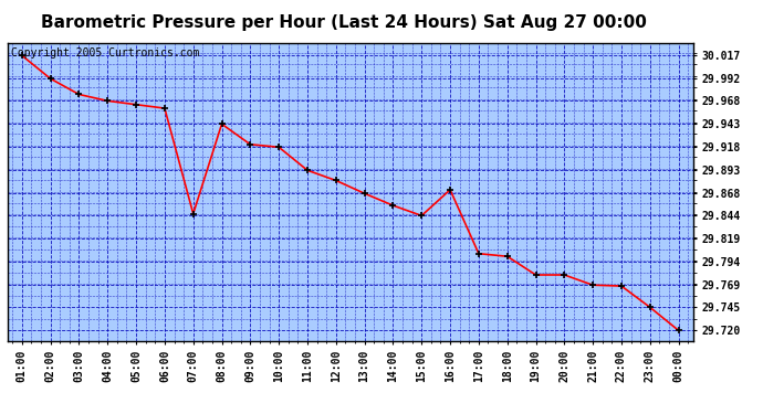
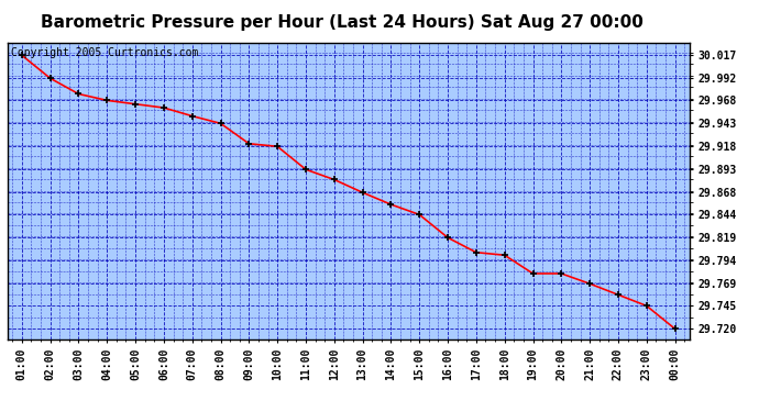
07:00: 29.846 -> 29.951
16:00: 29.872 -> 29.819
22:00: 29.768 -> 29.757
